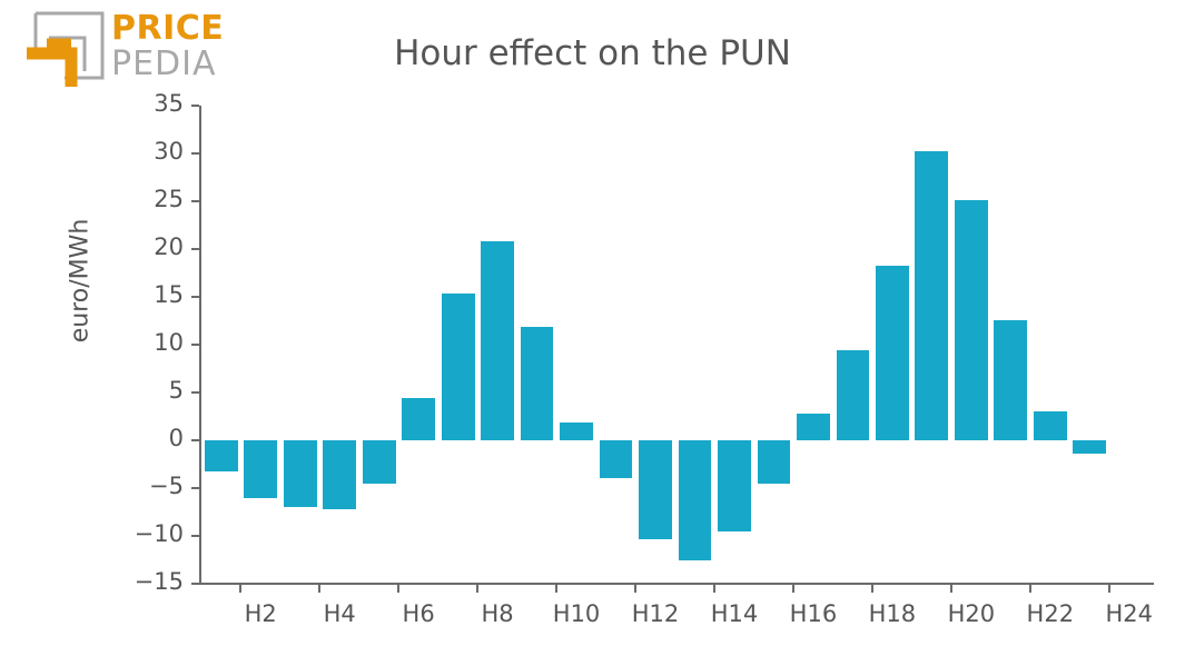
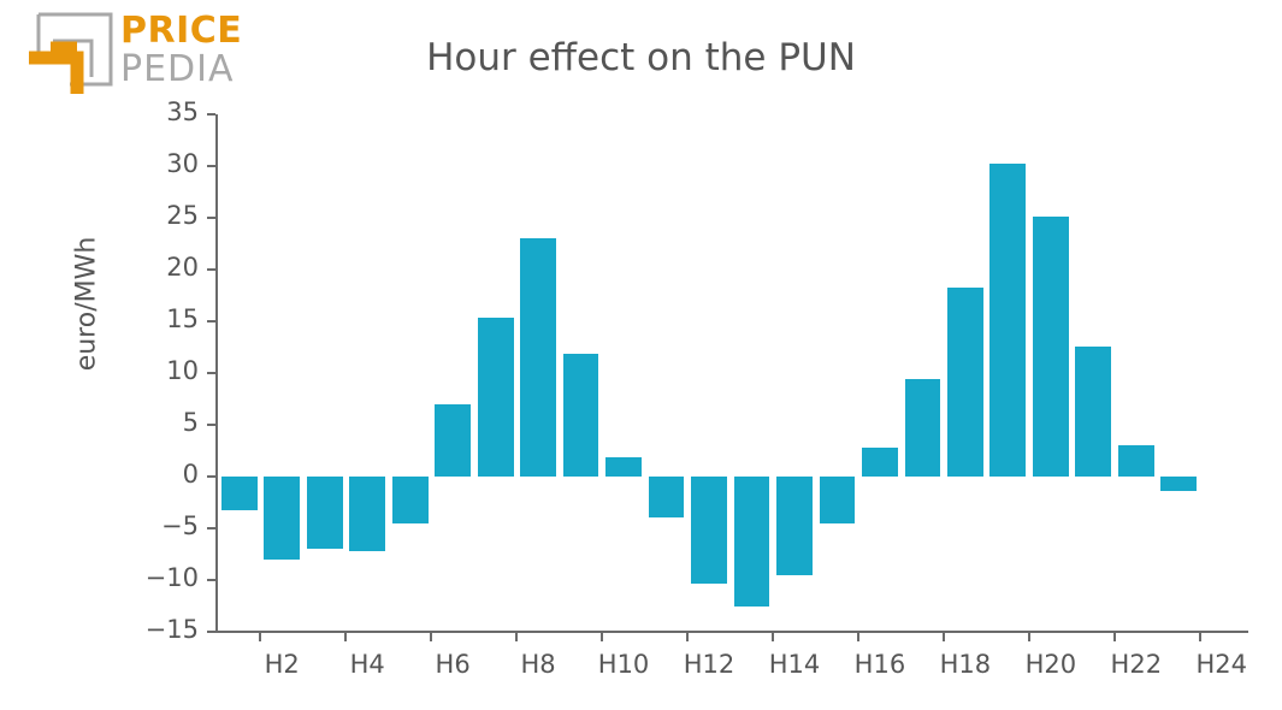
H2: -6 -> -8
H6: 4 -> 7
H8: 21 -> 23
